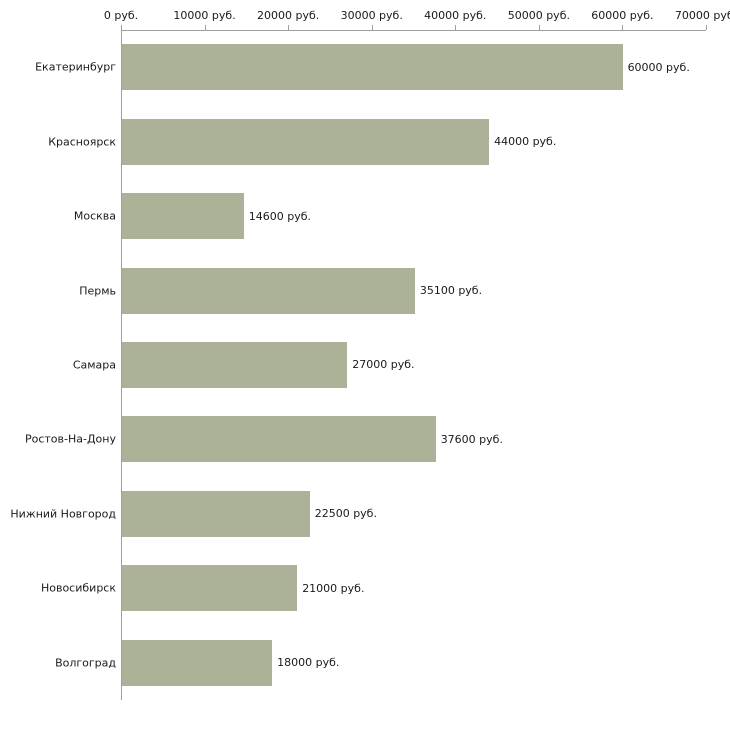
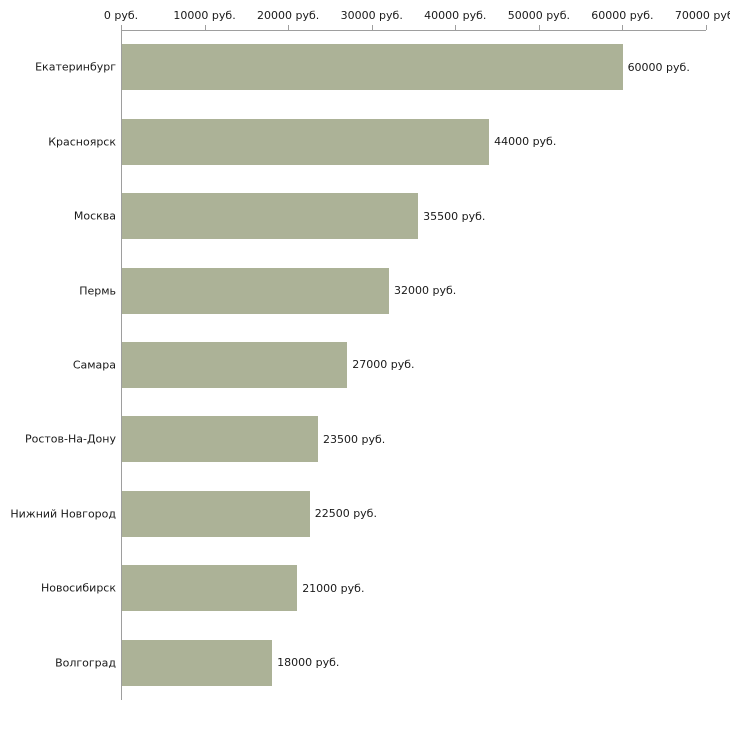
Москва: 14600 -> 35500
Пермь: 35100 -> 32000
Ростов-На-Дону: 37600 -> 23500
